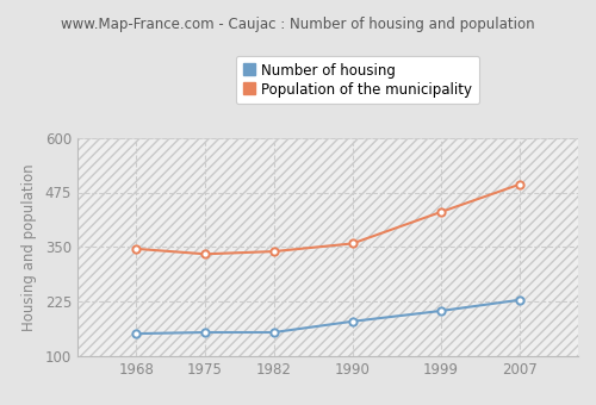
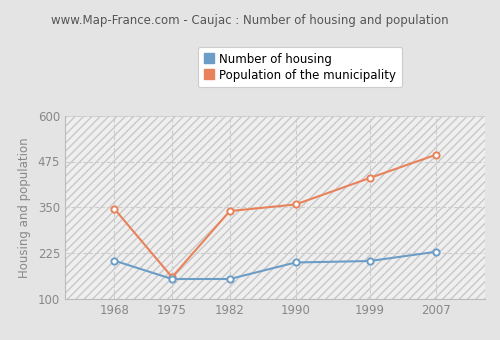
Number of housing/1968: 152 -> 205
Population of the municipality/1975: 334 -> 160
Number of housing/1990: 180 -> 200
